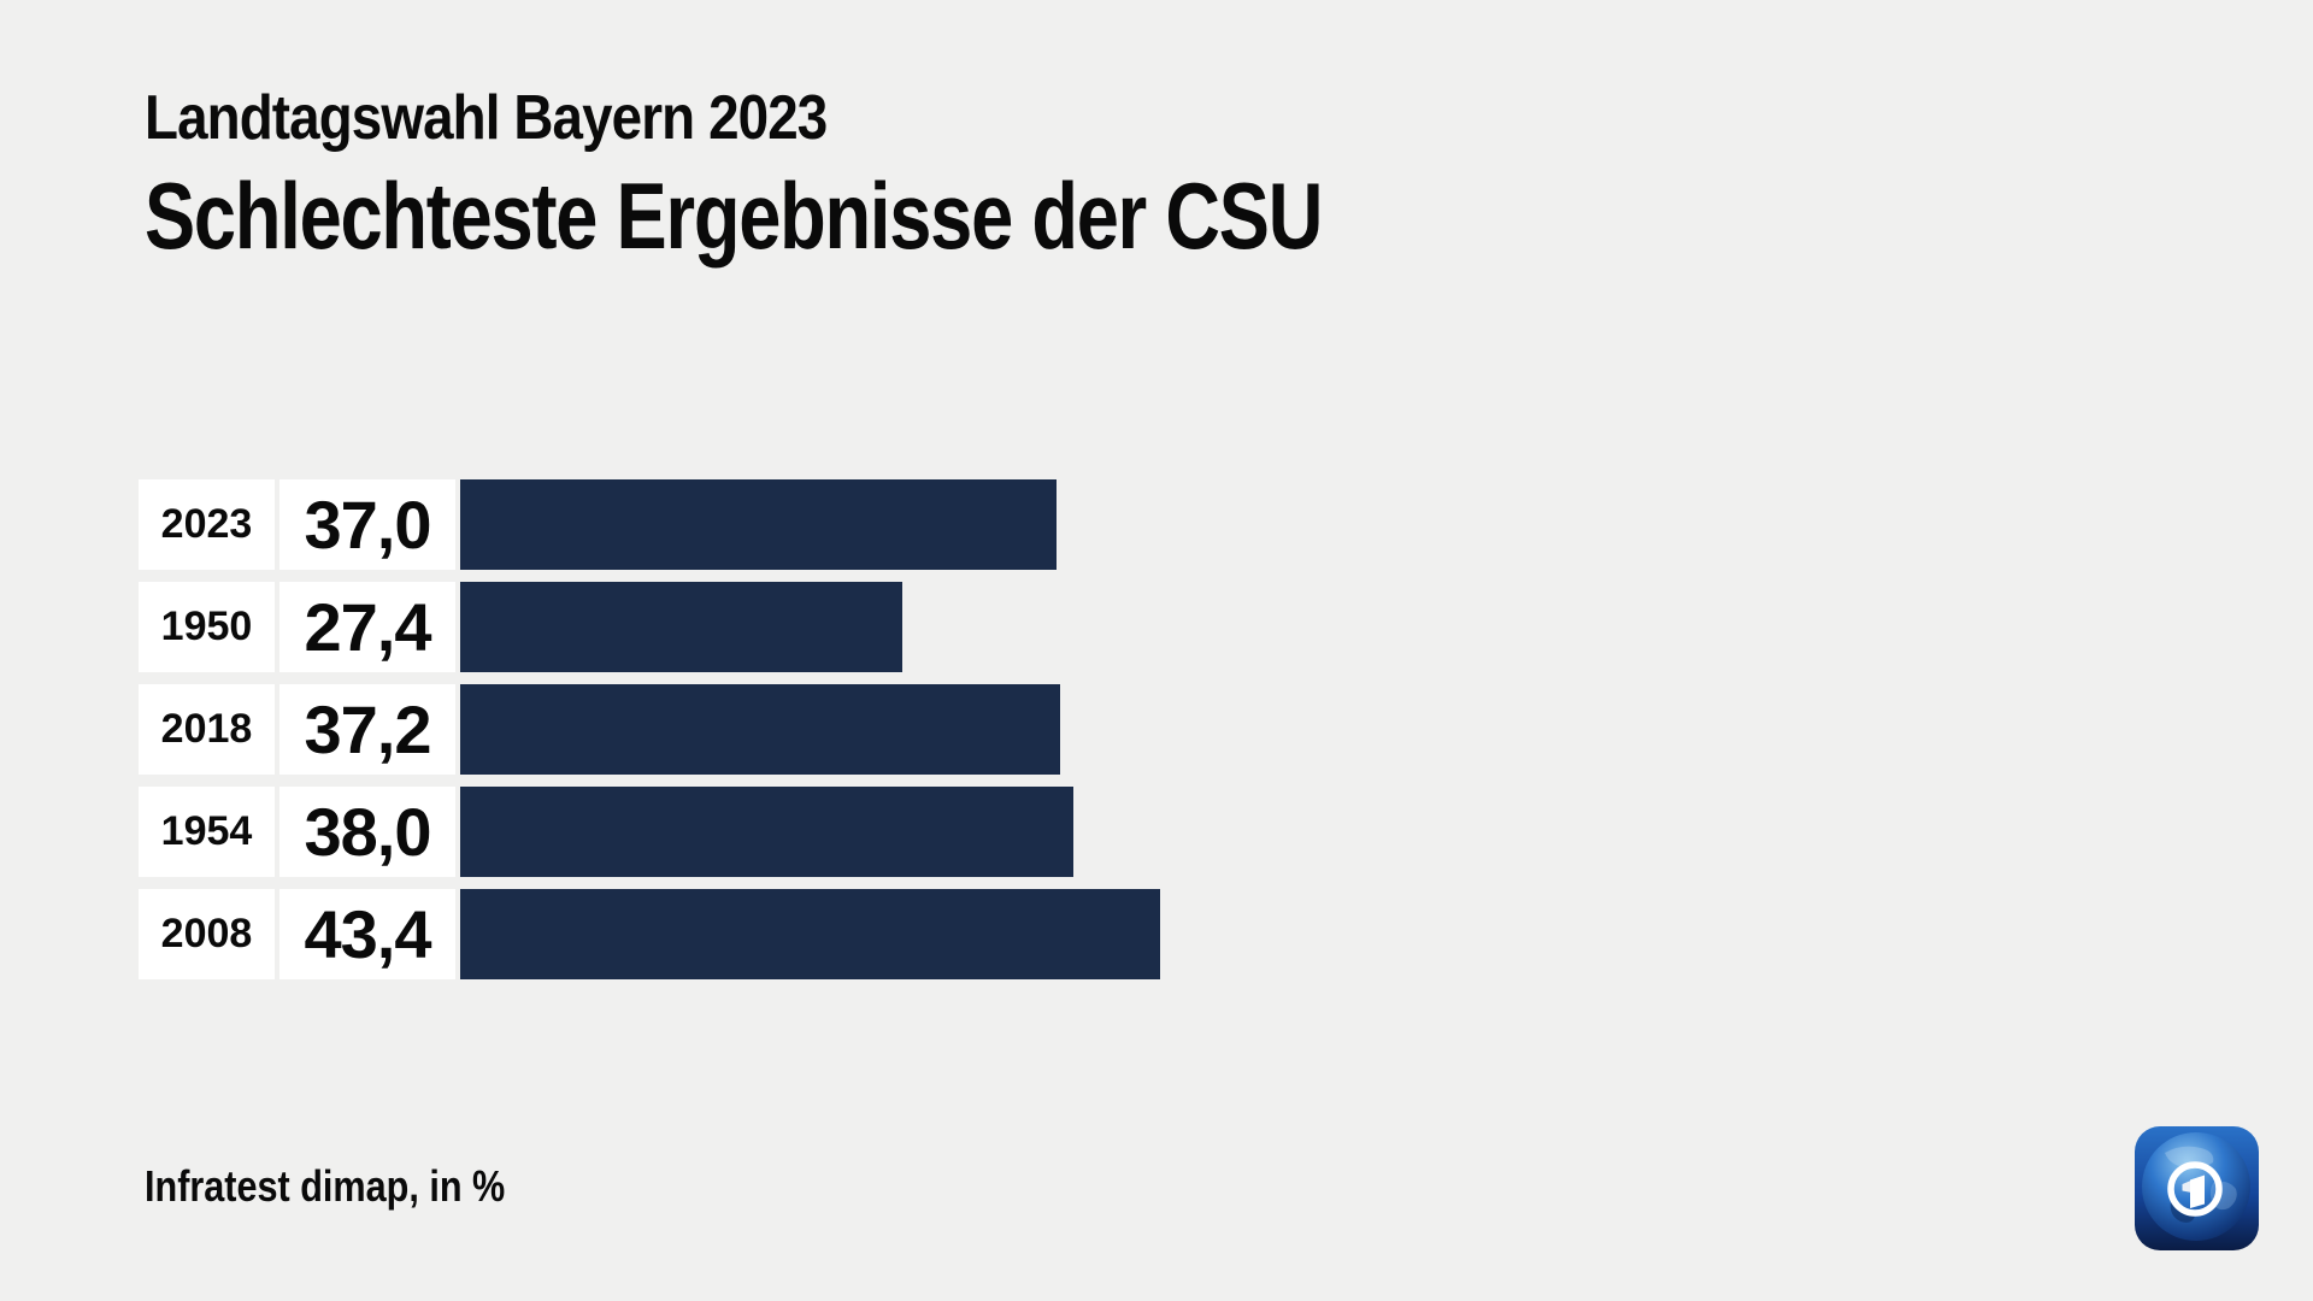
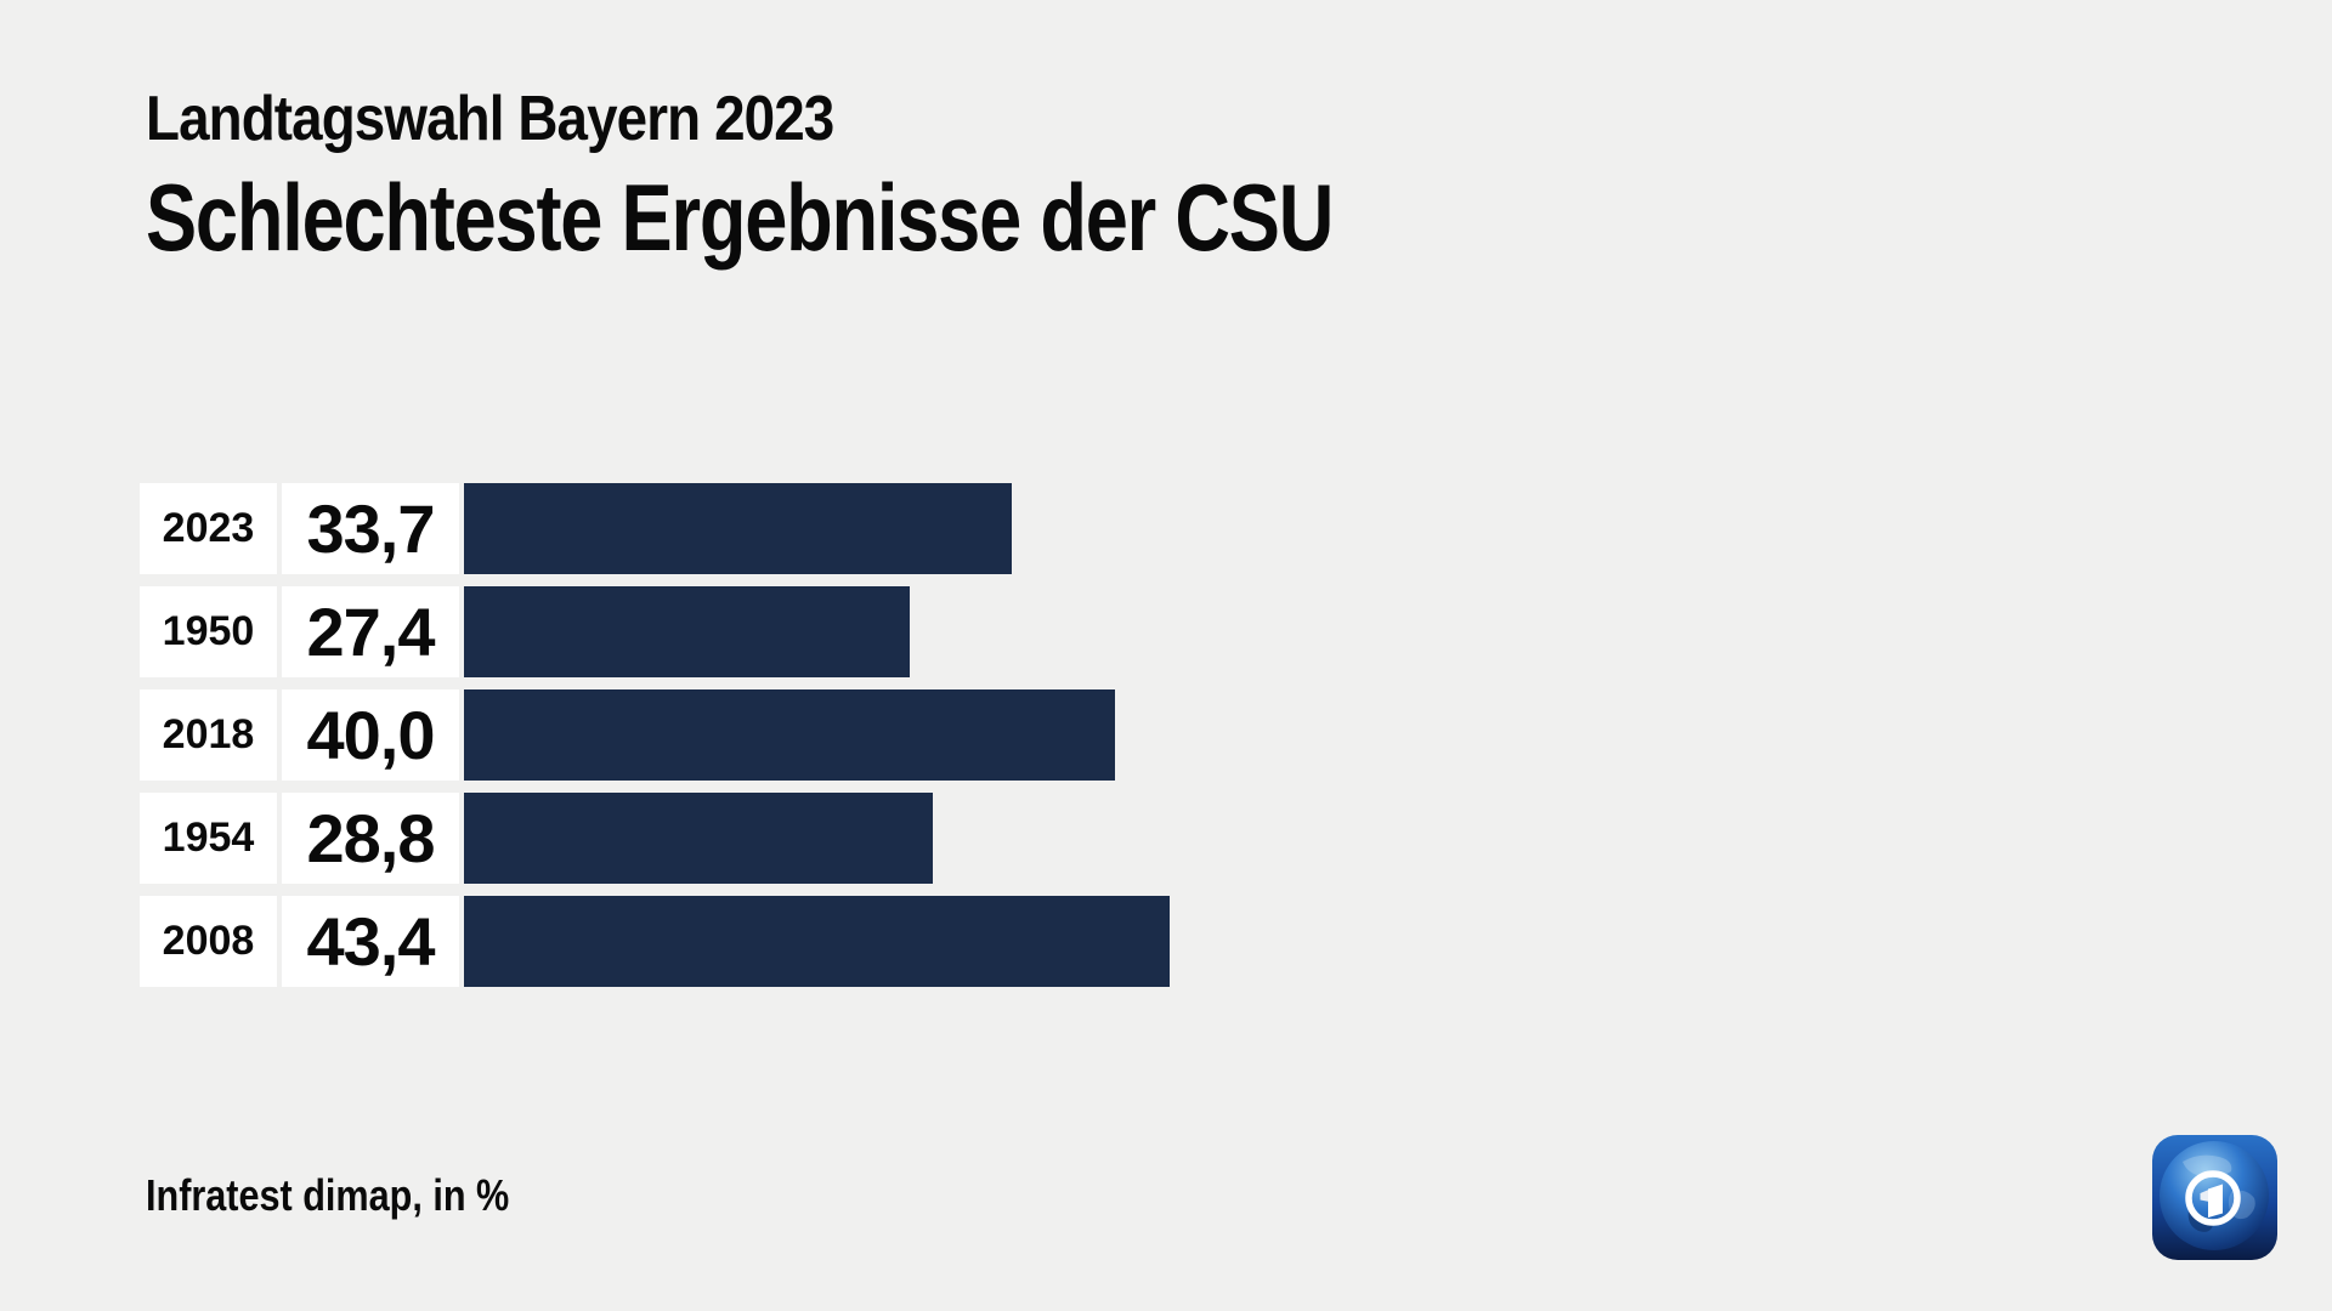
2023: 37,0 -> 33,7
2018: 37,2 -> 40,0
1954: 38,0 -> 28,8
